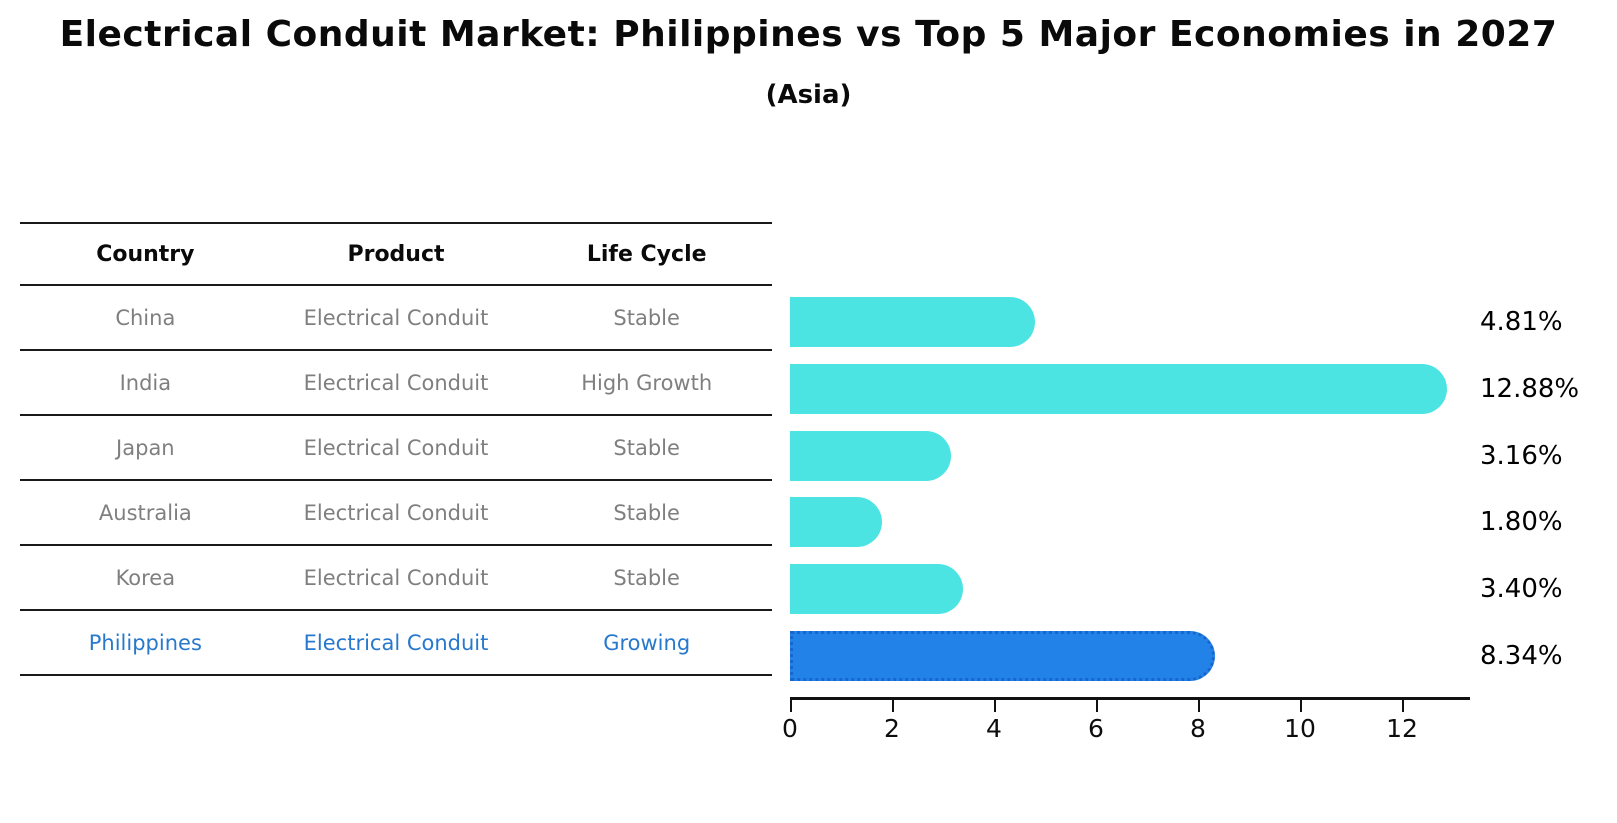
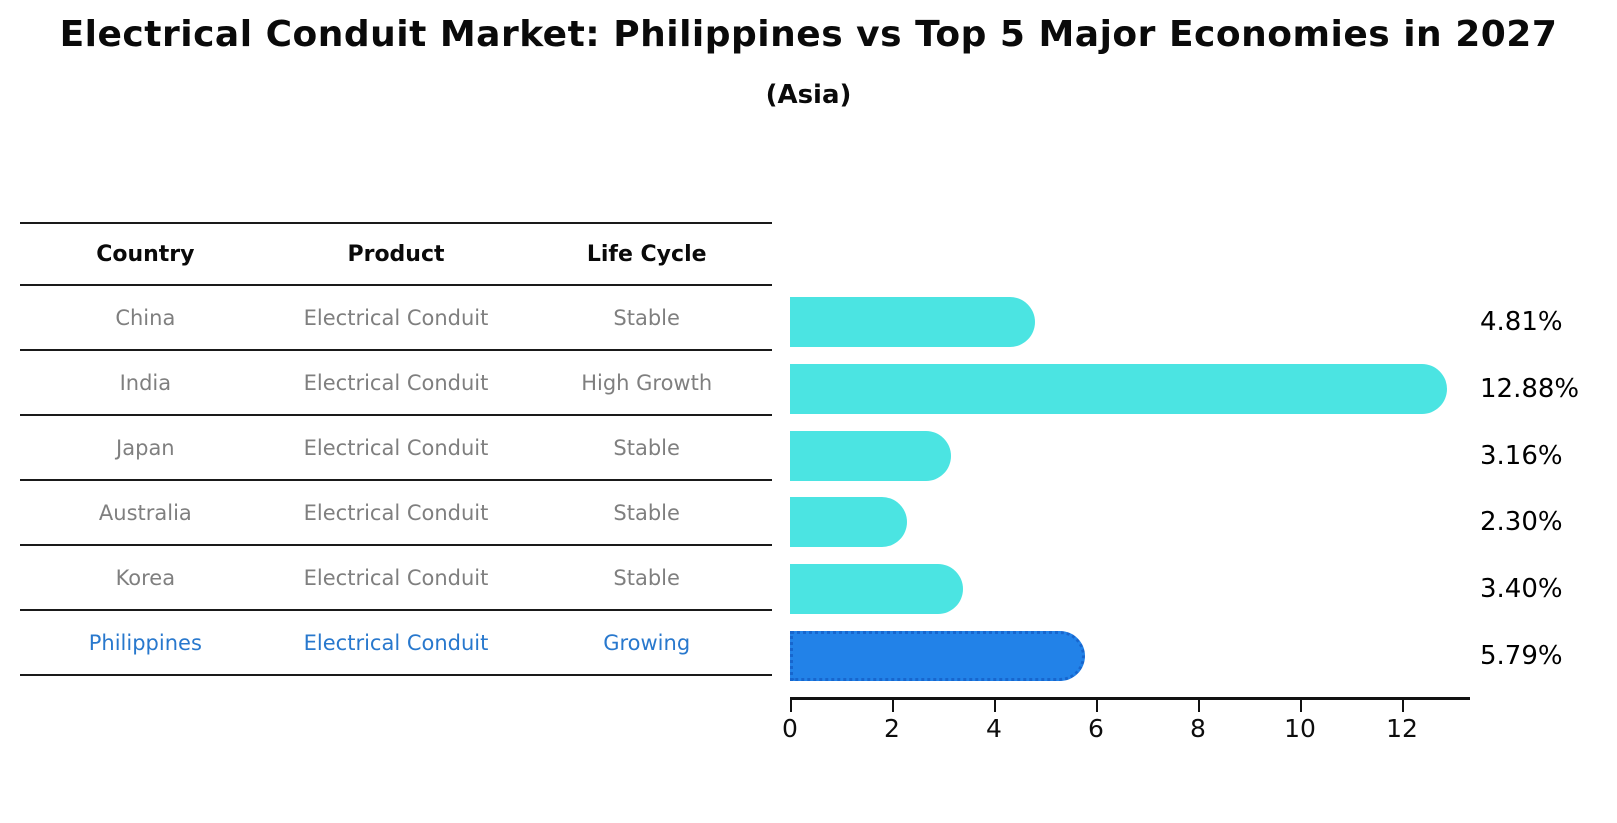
Australia: 1.80% -> 2.30%
Philippines: 8.34% -> 5.79%
